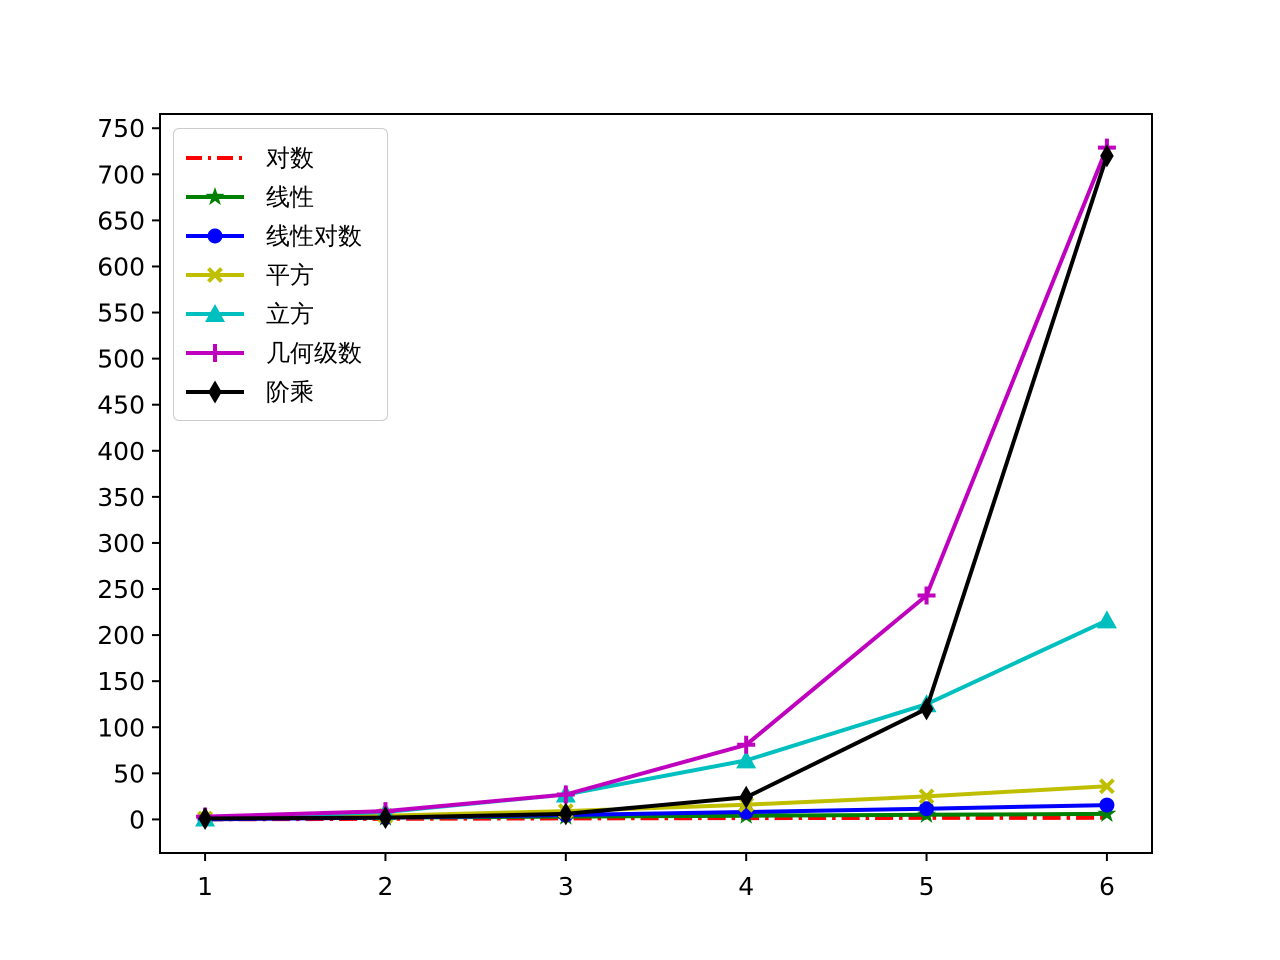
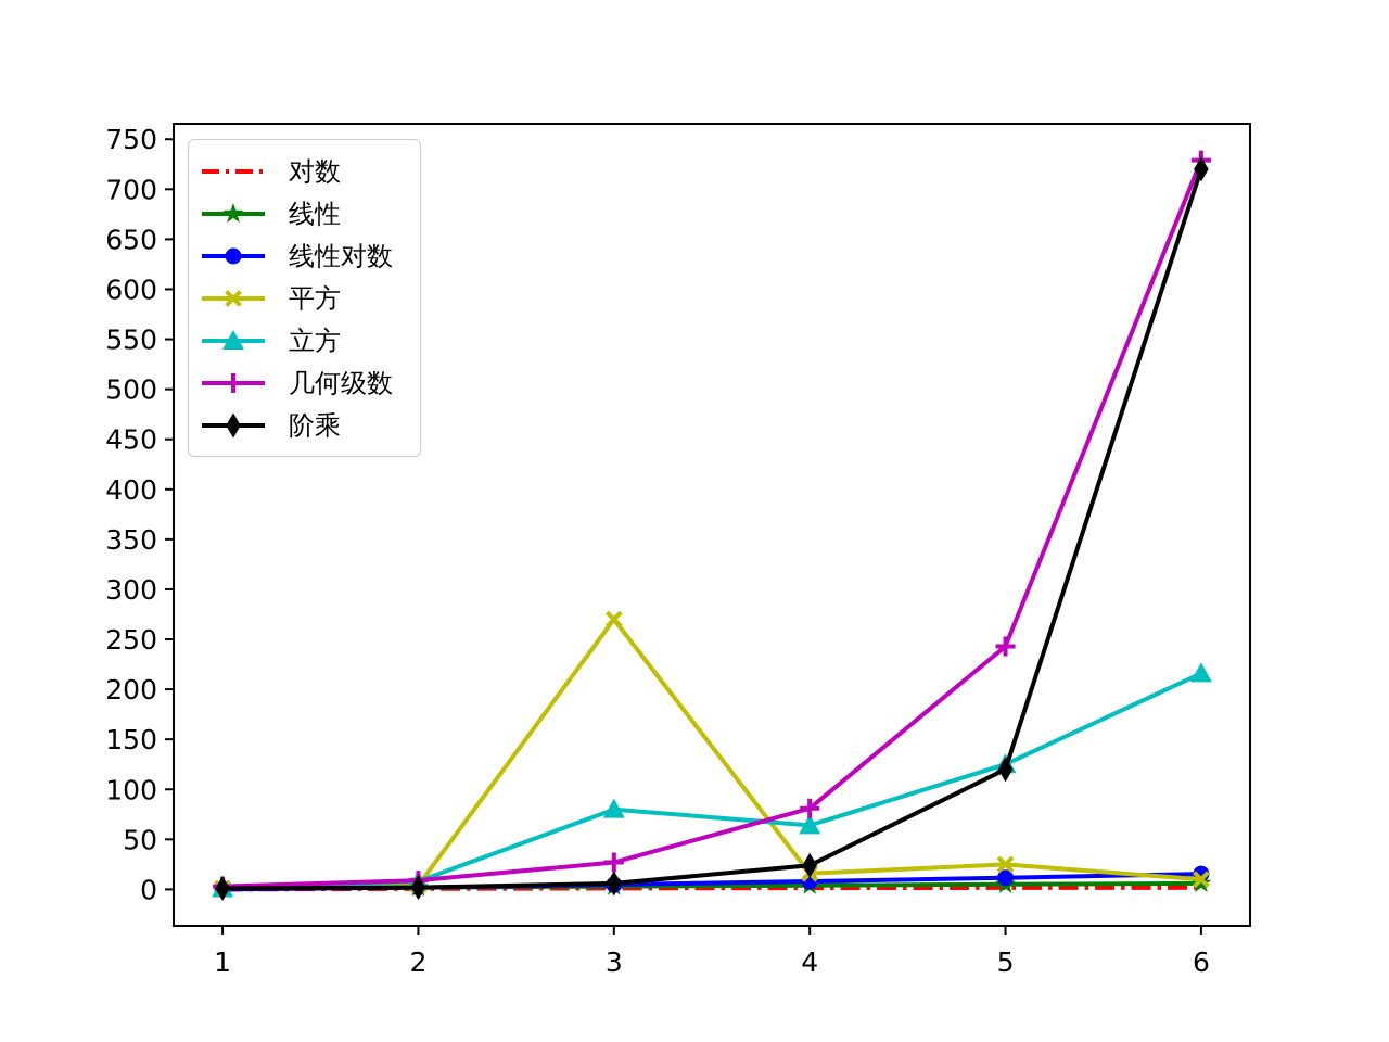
平方/3: 10 -> 270
立方/3: 30 -> 80
平方/6: 40 -> 10
